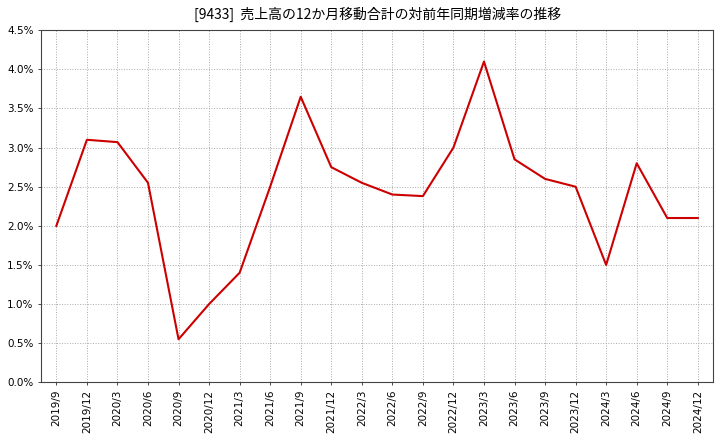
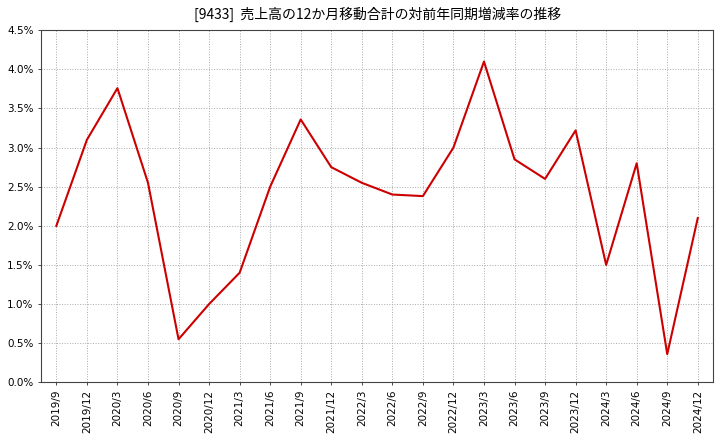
2020/3: 3.07% -> 3.76%
2021/9: 3.65% -> 3.36%
2023/12: 2.50% -> 3.22%
2024/9: 2.10% -> 0.36%
